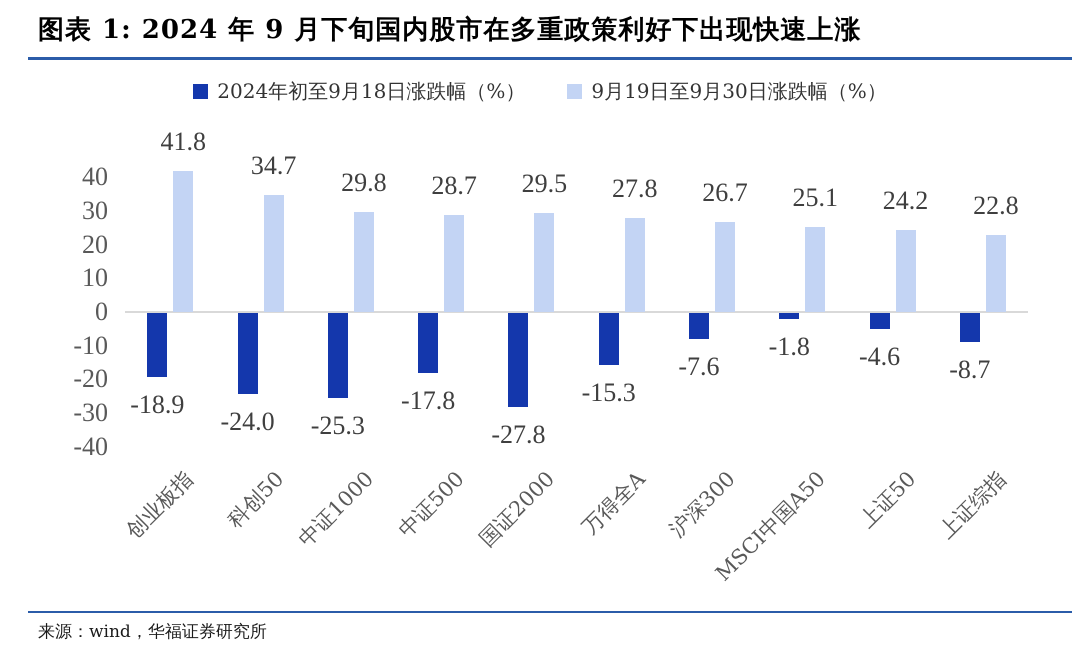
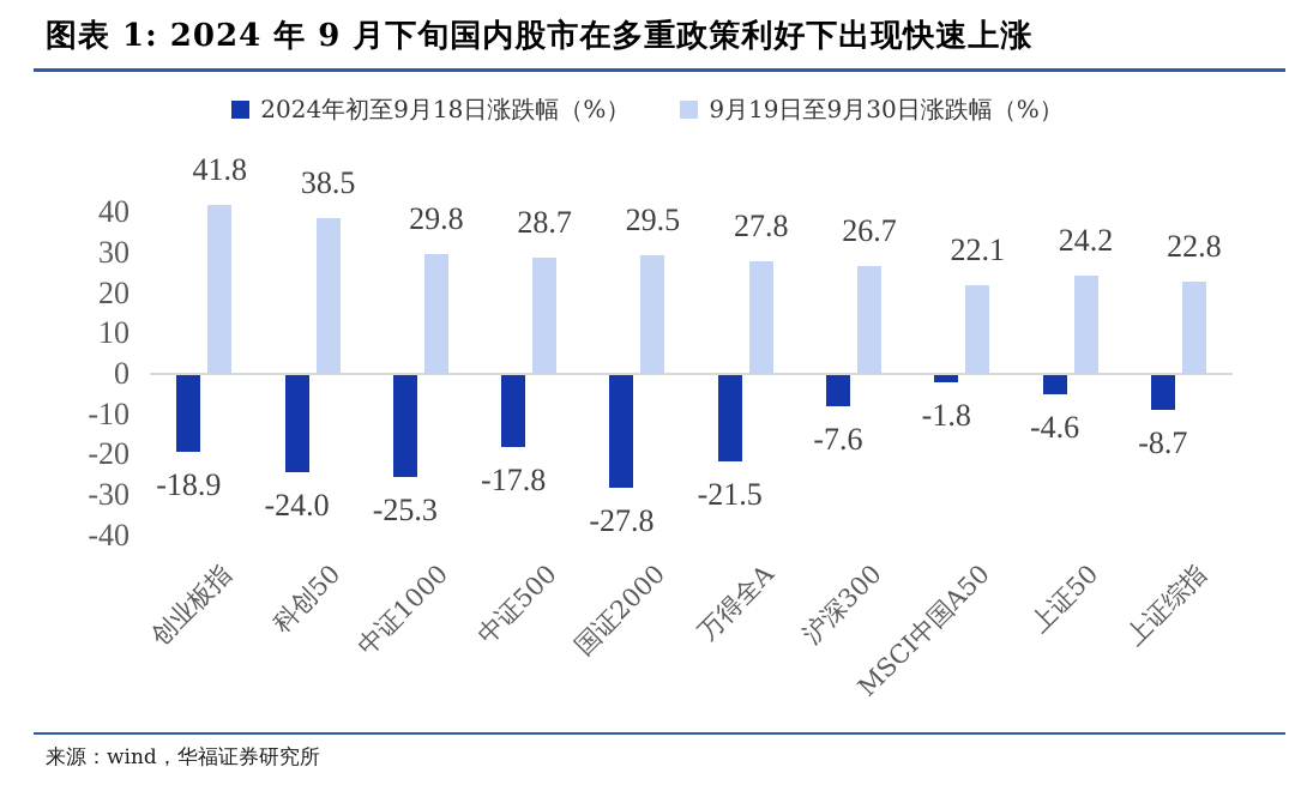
9月19日至9月30日涨跌幅（%）/科创50: 34.7 -> 38.5
2024年初至9月18日涨跌幅（%）/万得全A: -15.3 -> -21.5
9月19日至9月30日涨跌幅（%）/MSCI中国A50: 25.1 -> 22.1
